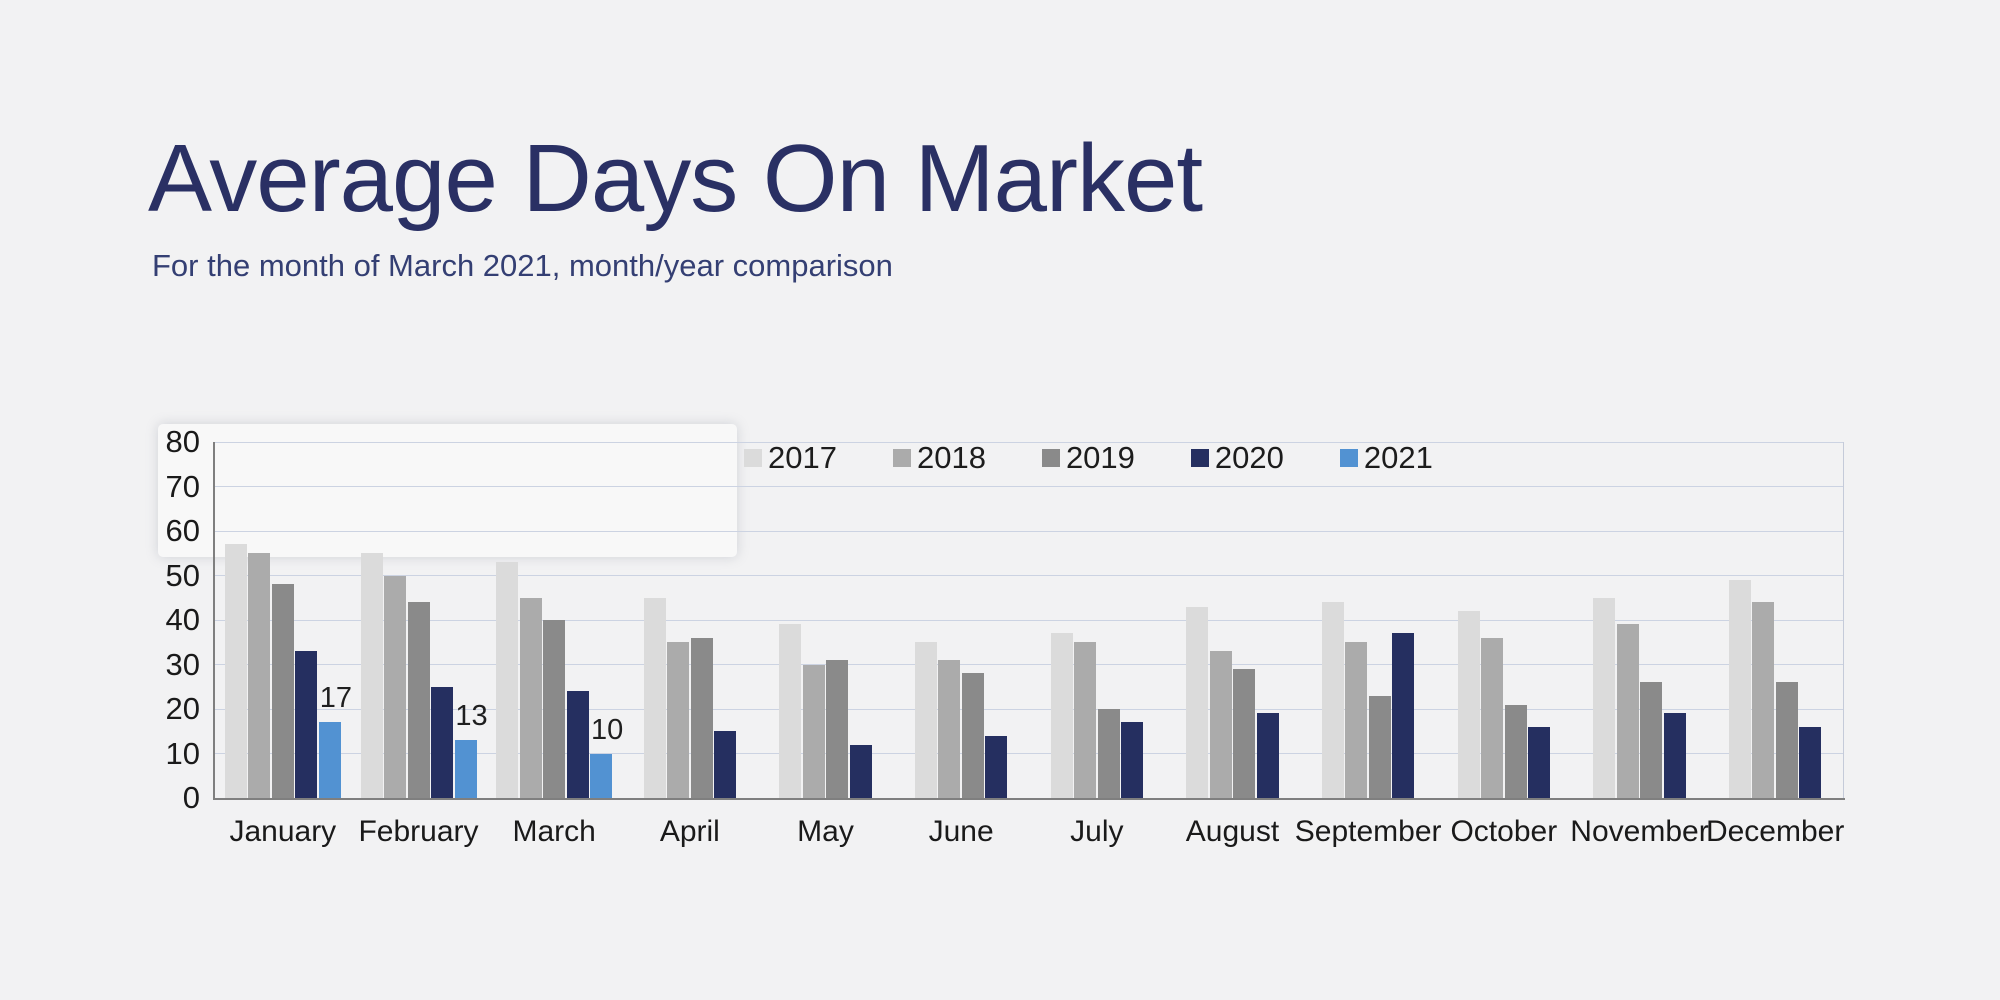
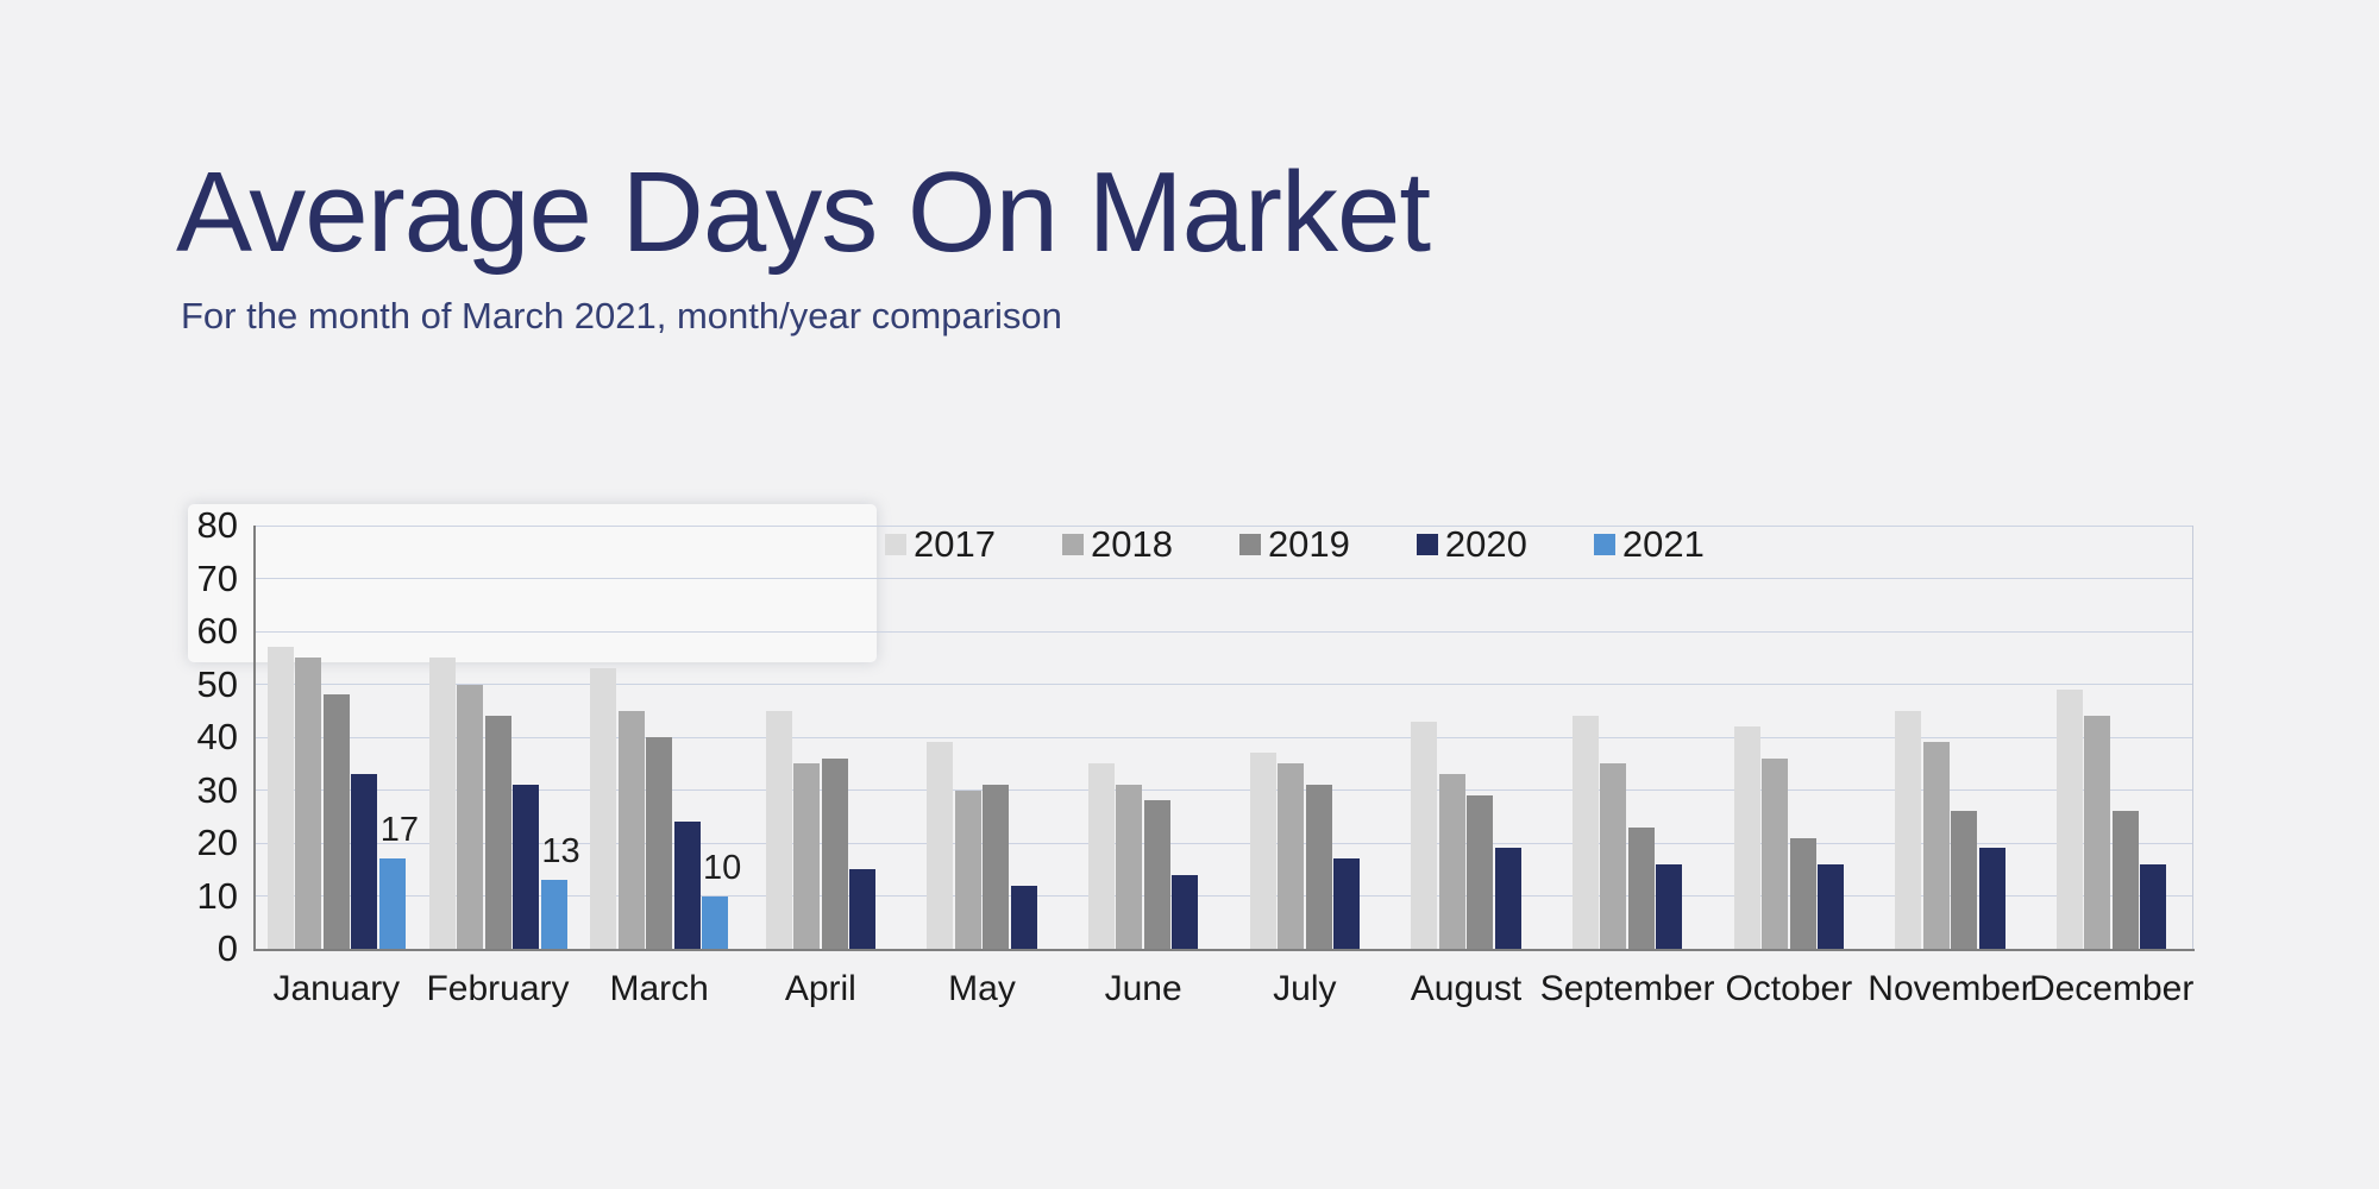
2020/February: 25 -> 31
2019/July: 20 -> 31
2020/September: 37 -> 16
